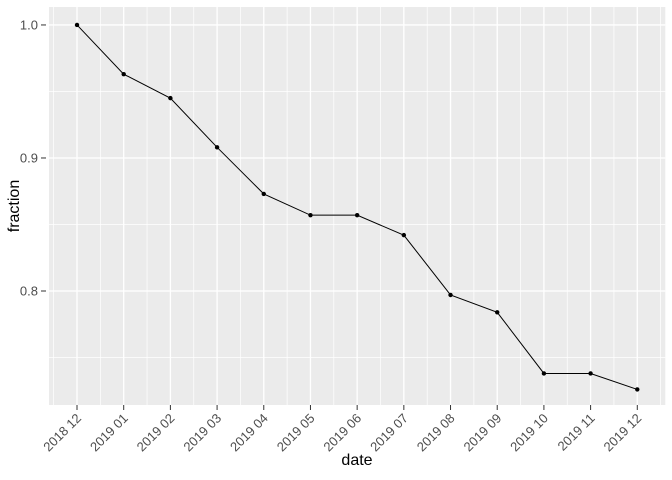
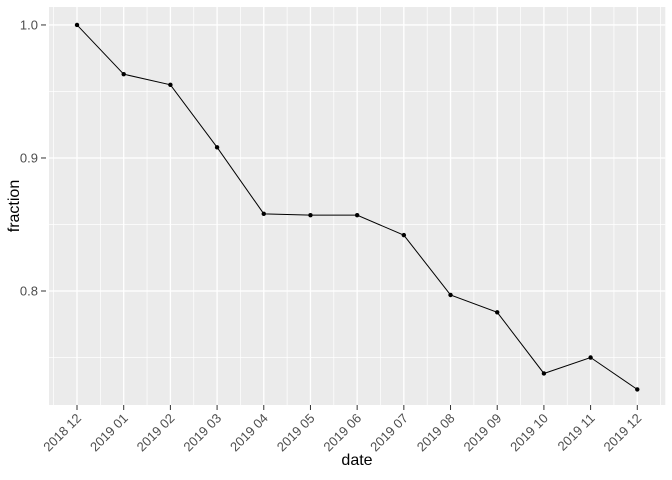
2019 02: 0.945 -> 0.955
2019 04: 0.873 -> 0.858
2019 11: 0.738 -> 0.750
